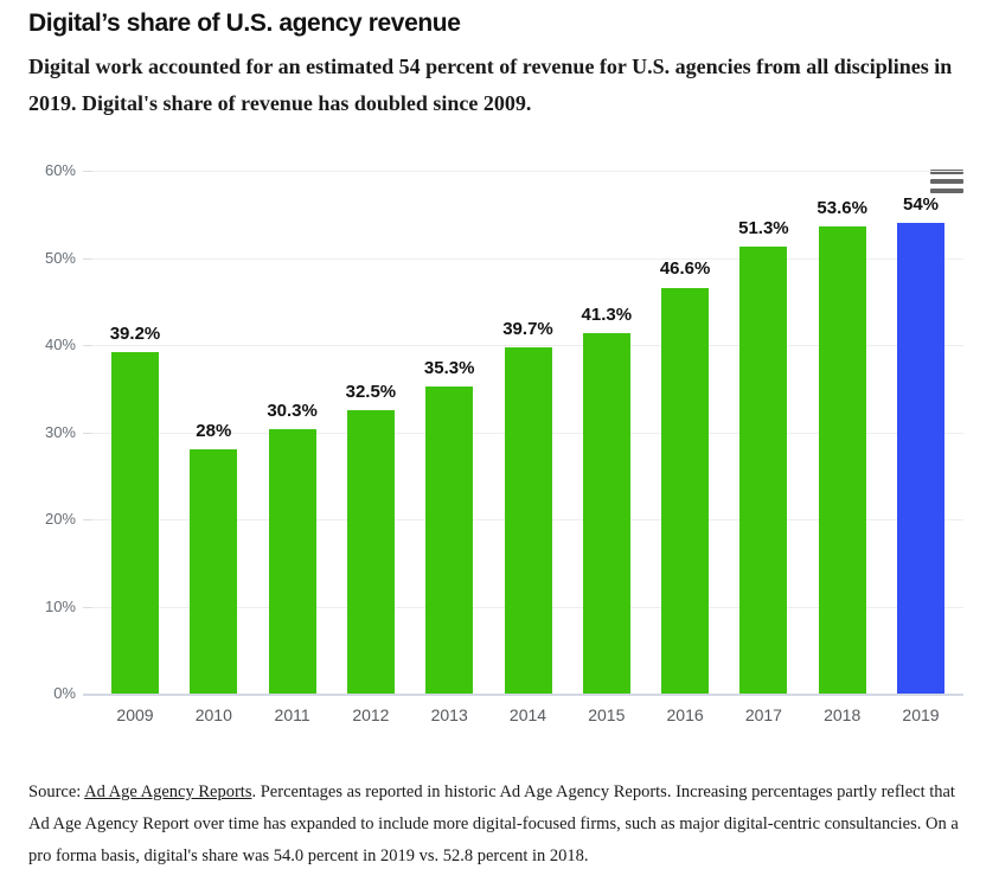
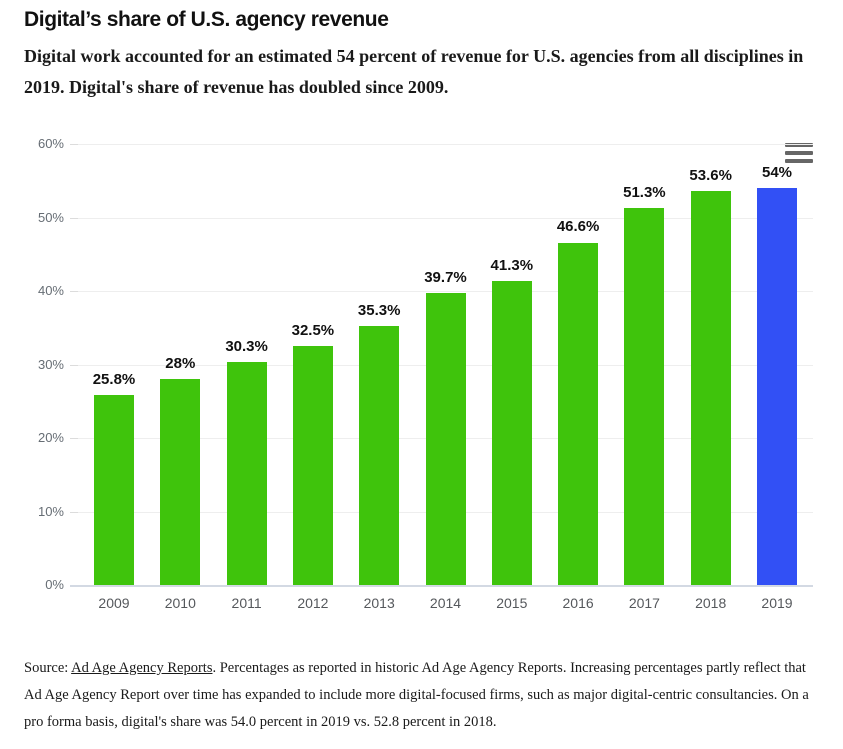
2009: 39.2% -> 25.8%
